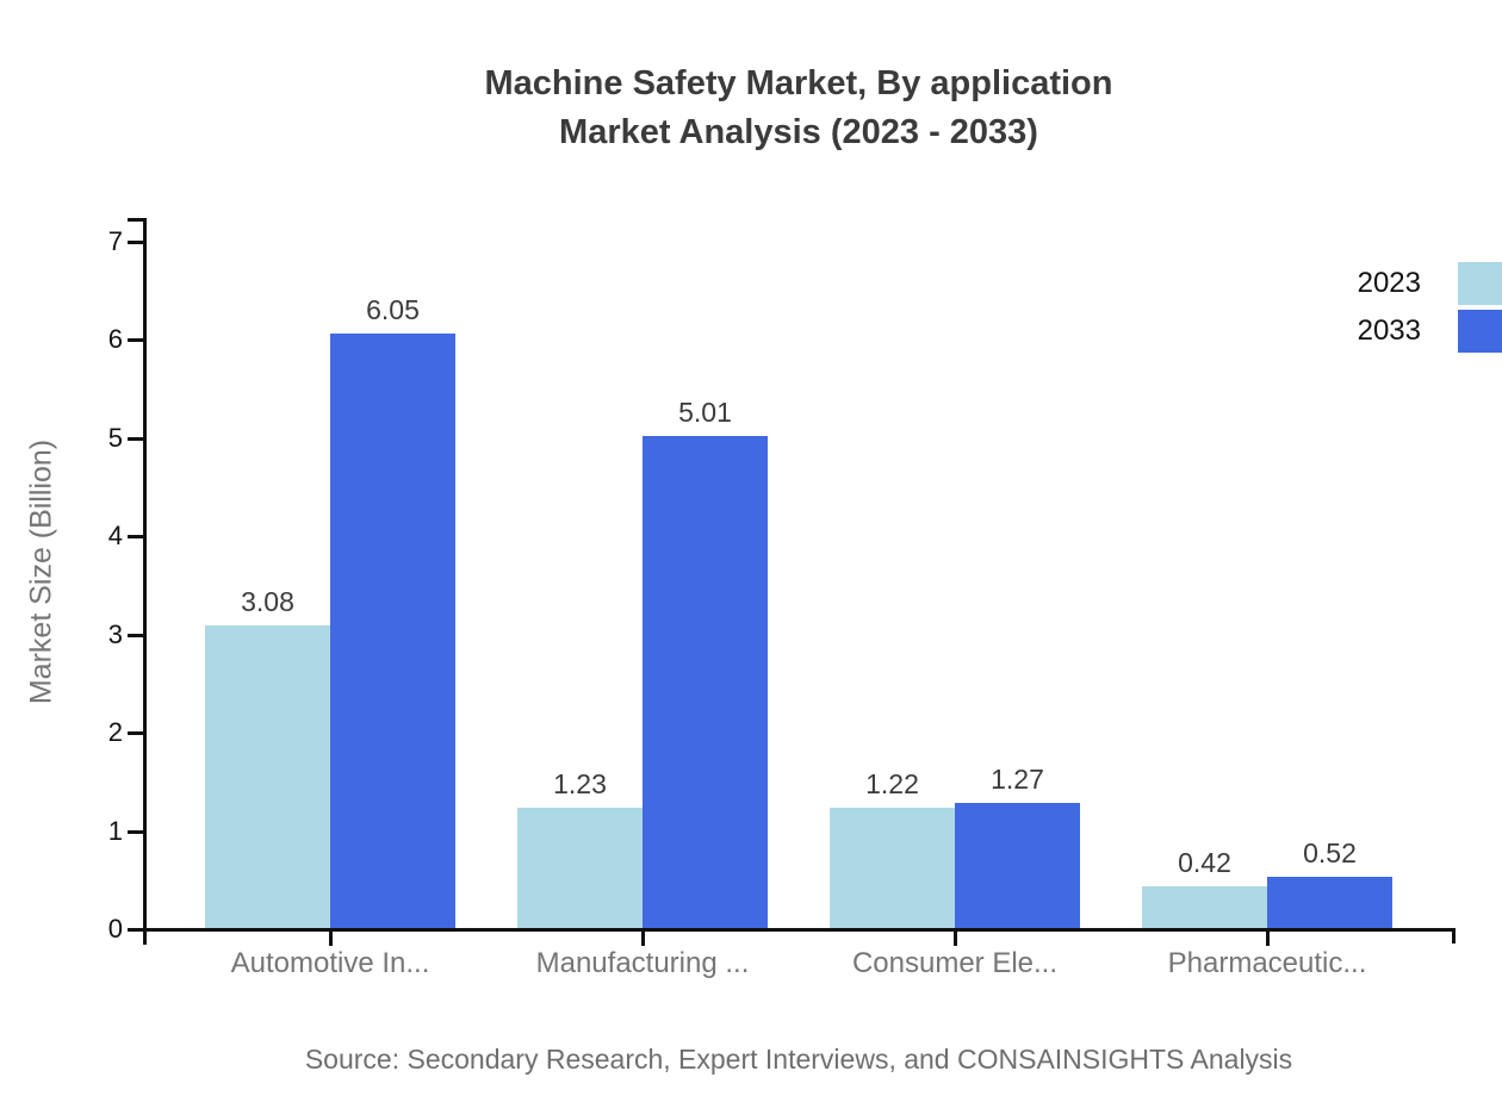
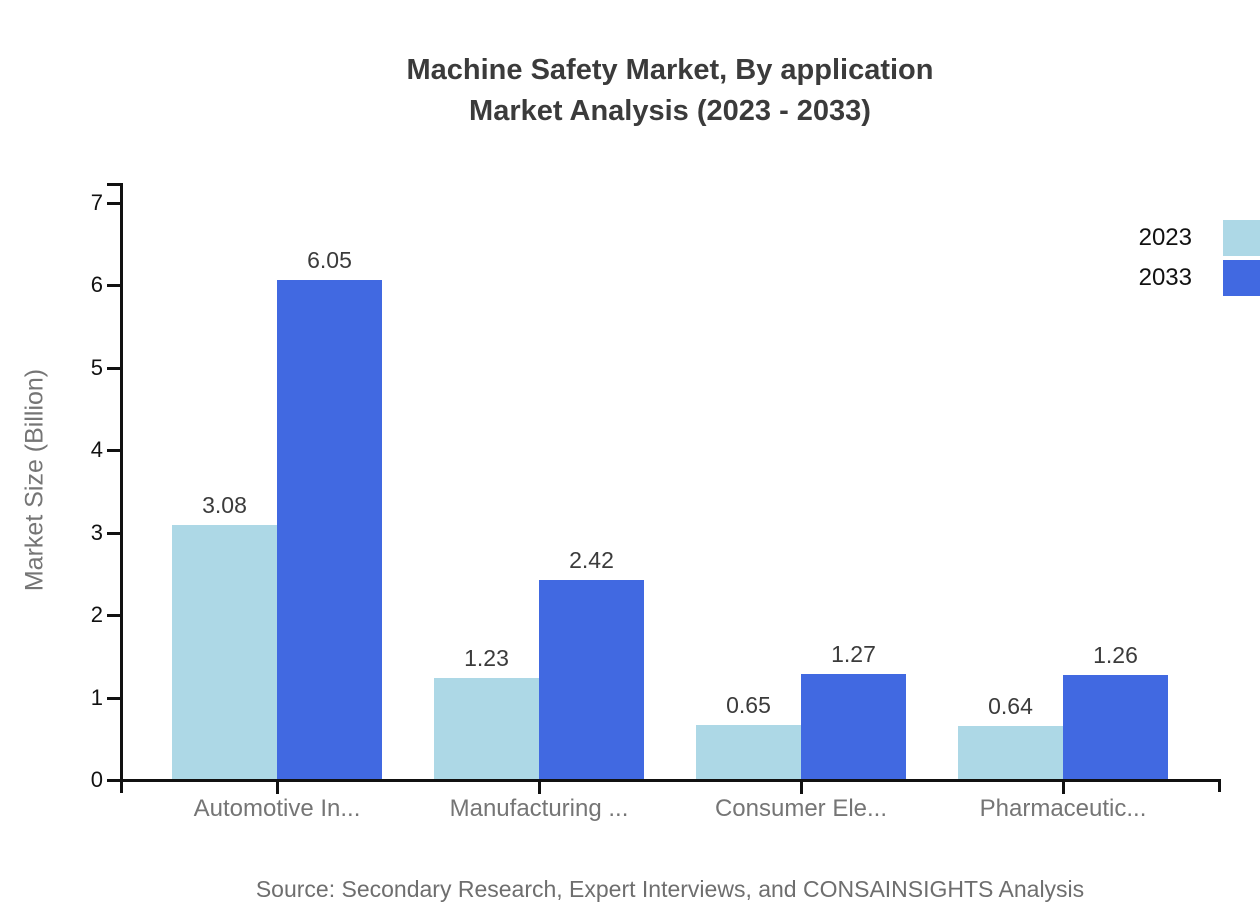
2033/Manufacturing ...: 5.01 -> 2.42
2023/Consumer Ele...: 1.22 -> 0.65
2023/Pharmaceutic...: 0.42 -> 0.64
2033/Pharmaceutic...: 0.52 -> 1.26
